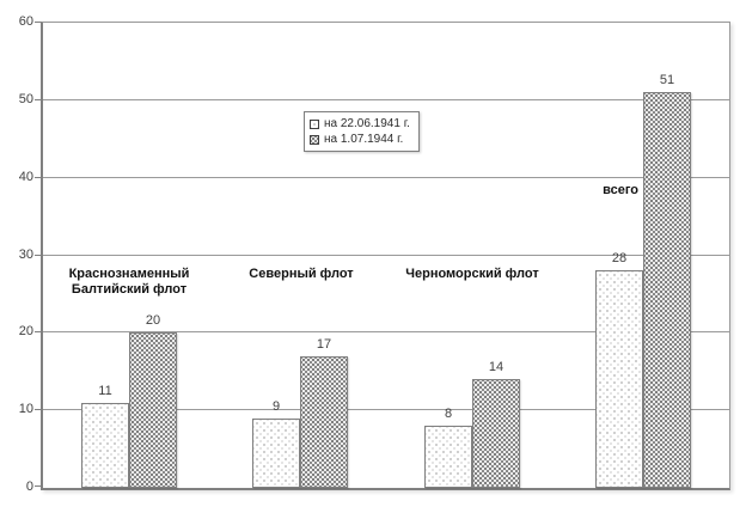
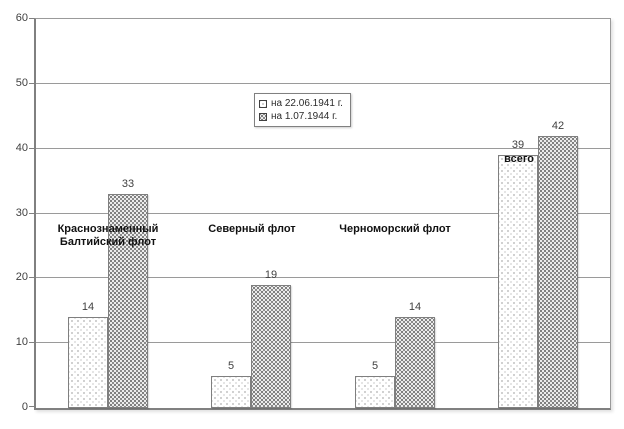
на 22.06.1941 г./Краснознаменный Балтийский флот: 11 -> 14
на 1.07.1944 г./Краснознаменный Балтийский флот: 20 -> 33
на 22.06.1941 г./Северный флот: 9 -> 5
на 1.07.1944 г./Северный флот: 17 -> 19
на 22.06.1941 г./Черноморский флот: 8 -> 5
на 22.06.1941 г./всего: 28 -> 39
на 1.07.1944 г./всего: 51 -> 42
